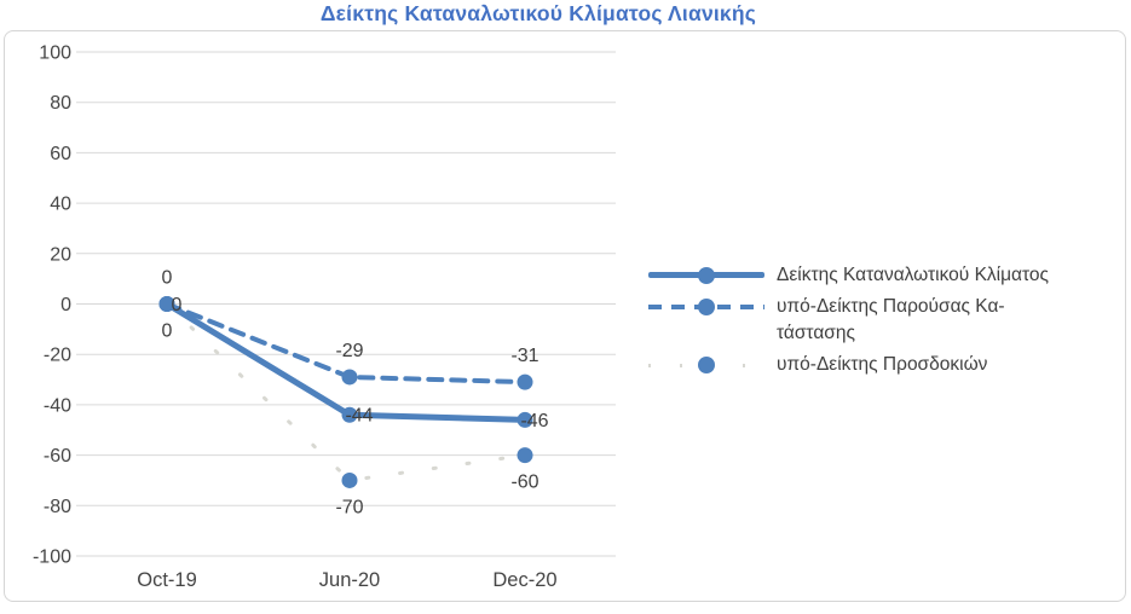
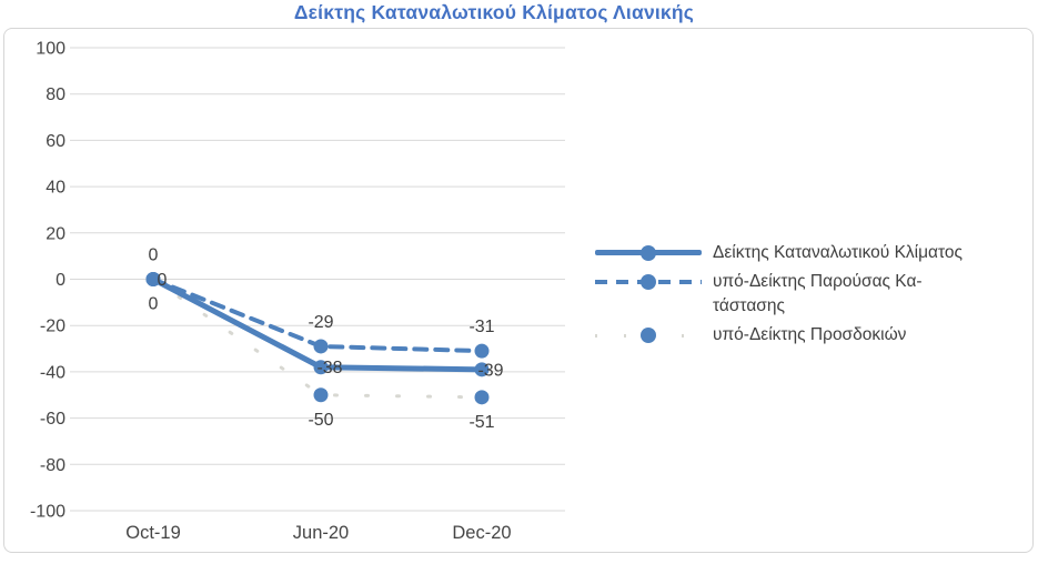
Δείκτης Καταναλωτικού Κλίματος/Jun-20: -44 -> -38
υπό-Δείκτης Προσδοκιών/Jun-20: -70 -> -50
Δείκτης Καταναλωτικού Κλίματος/Dec-20: -46 -> -39
υπό-Δείκτης Προσδοκιών/Dec-20: -60 -> -51
